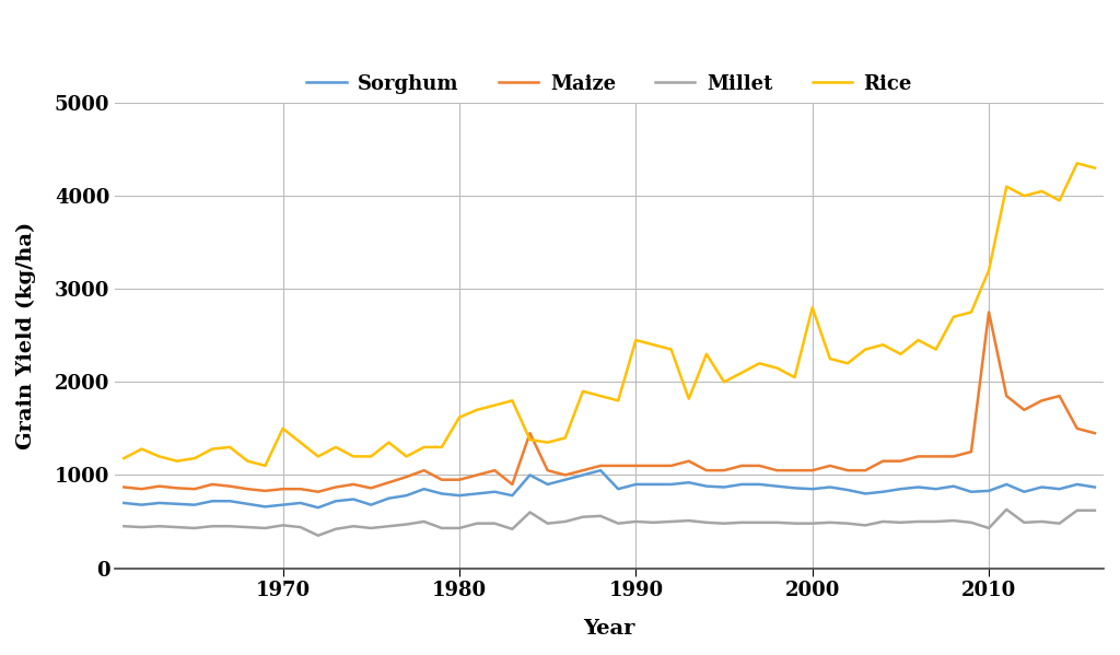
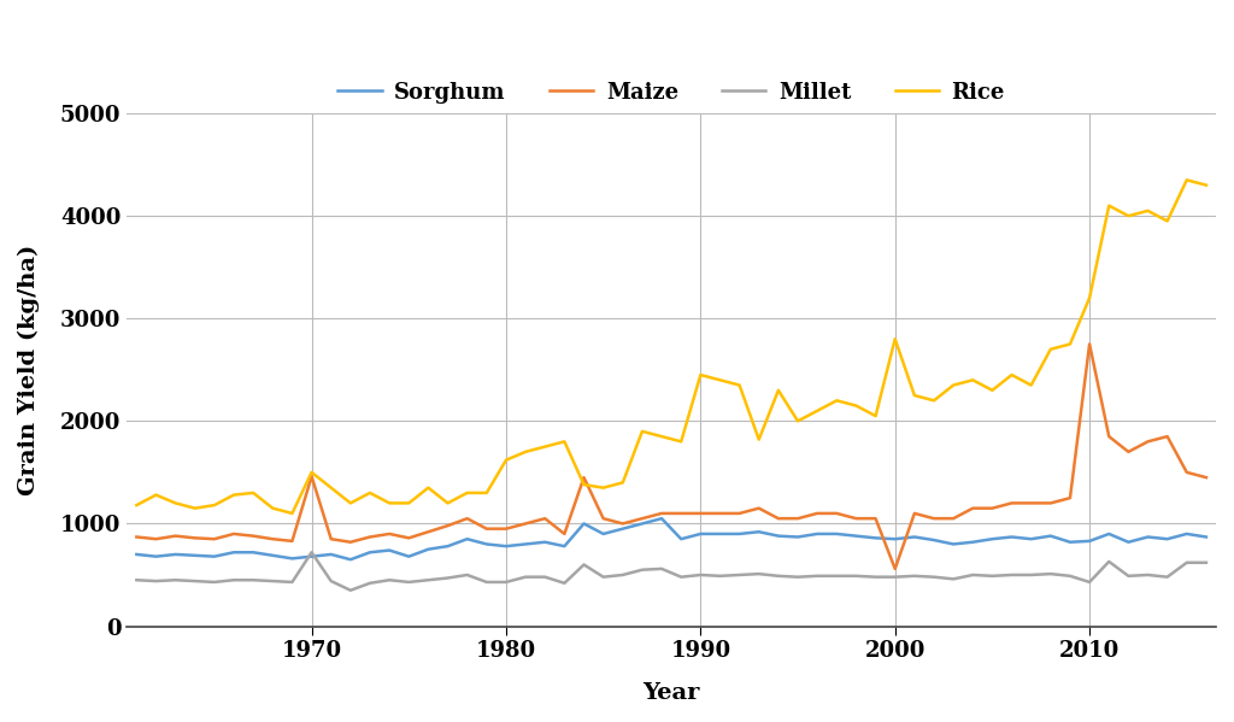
Maize/1970: 850 -> 1460
Millet/1970: 460 -> 720
Maize/2000: 1050 -> 560
